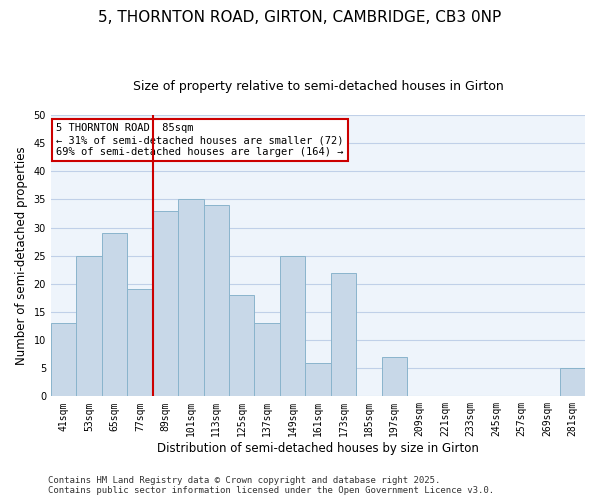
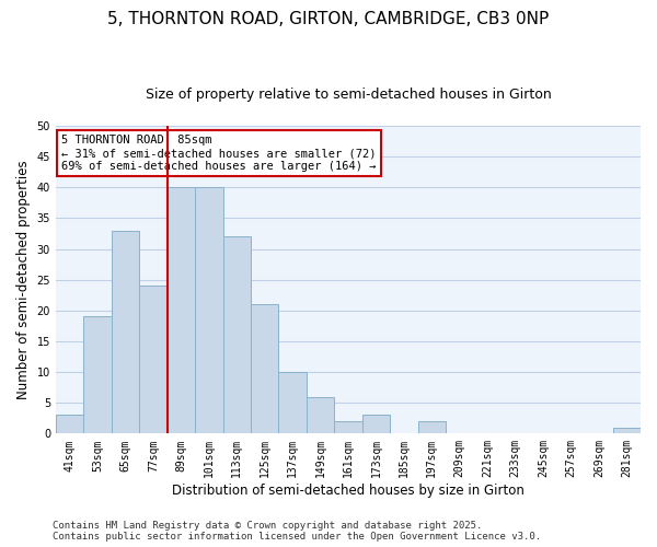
41sqm: 13 -> 3
53sqm: 25 -> 19
65sqm: 29 -> 33
77sqm: 19 -> 24
89sqm: 33 -> 40
101sqm: 35 -> 40
113sqm: 34 -> 32
125sqm: 18 -> 21
137sqm: 13 -> 10
149sqm: 25 -> 6
161sqm: 6 -> 2
173sqm: 22 -> 3
197sqm: 7 -> 2
281sqm: 5 -> 1
